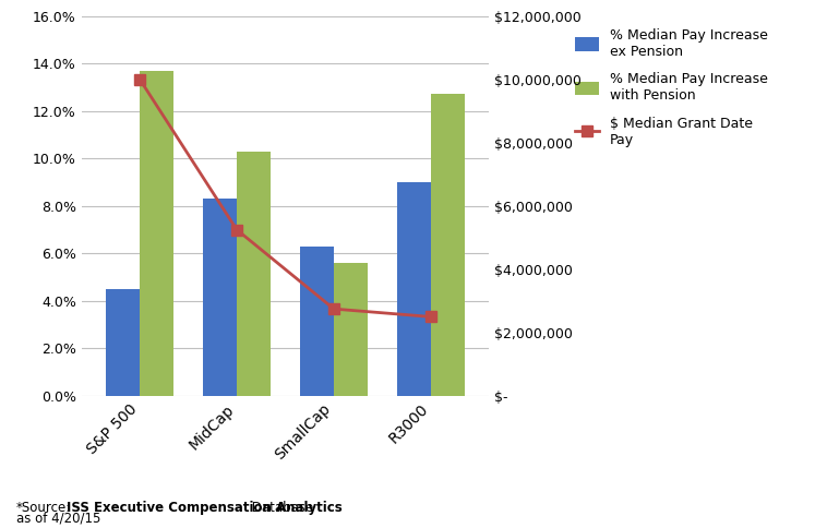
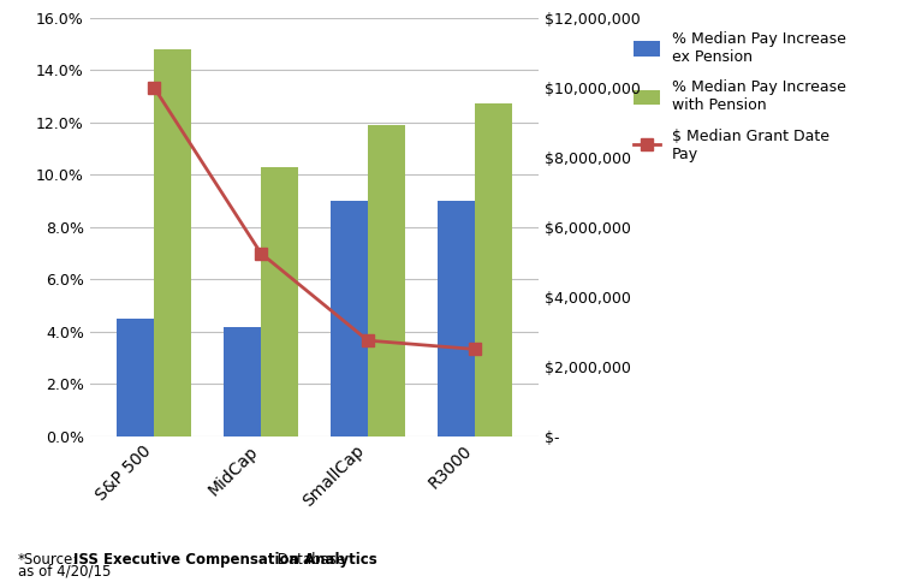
% Median Pay Increase with Pension/S&P 500: 13.7% -> 14.8%
% Median Pay Increase ex Pension/MidCap: 8.3% -> 4.2%
% Median Pay Increase ex Pension/SmallCap: 6.3% -> 9.0%
% Median Pay Increase with Pension/SmallCap: 5.6% -> 11.9%
